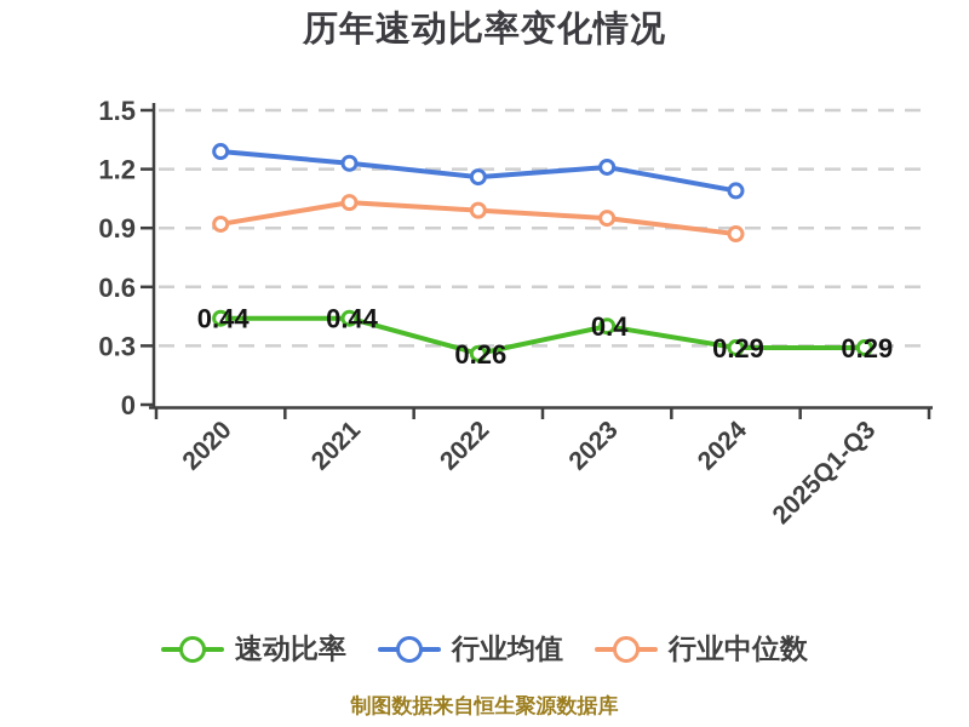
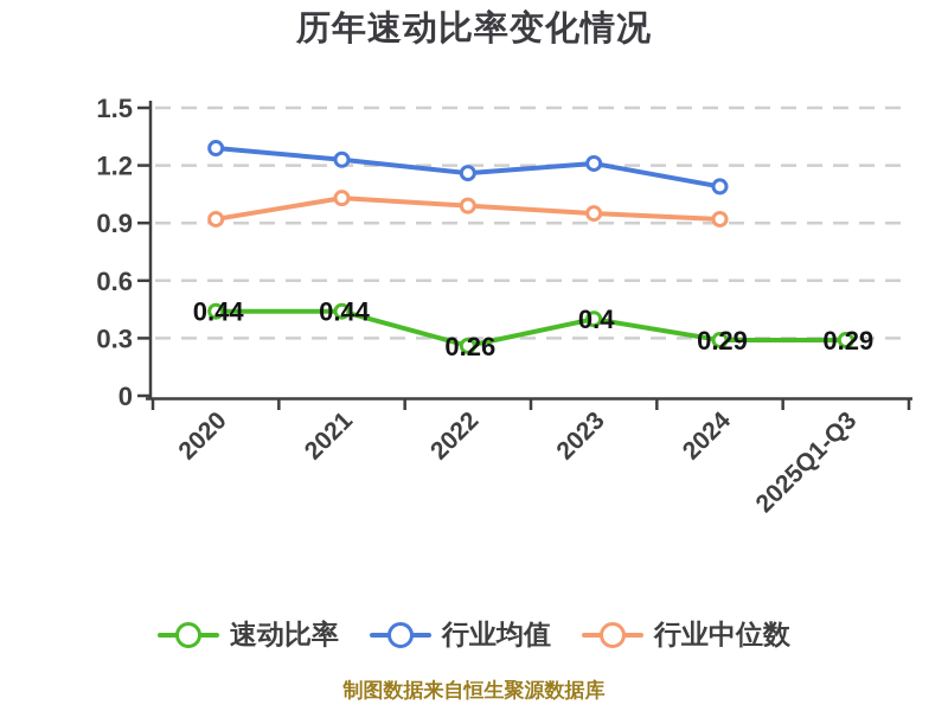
行业中位数/2024: 0.87 -> 0.92
